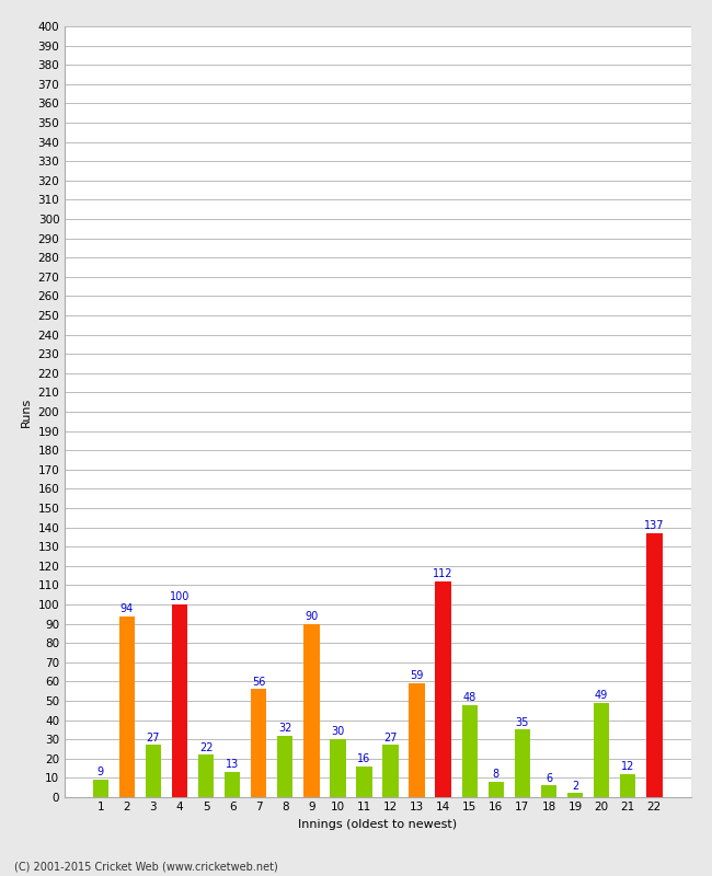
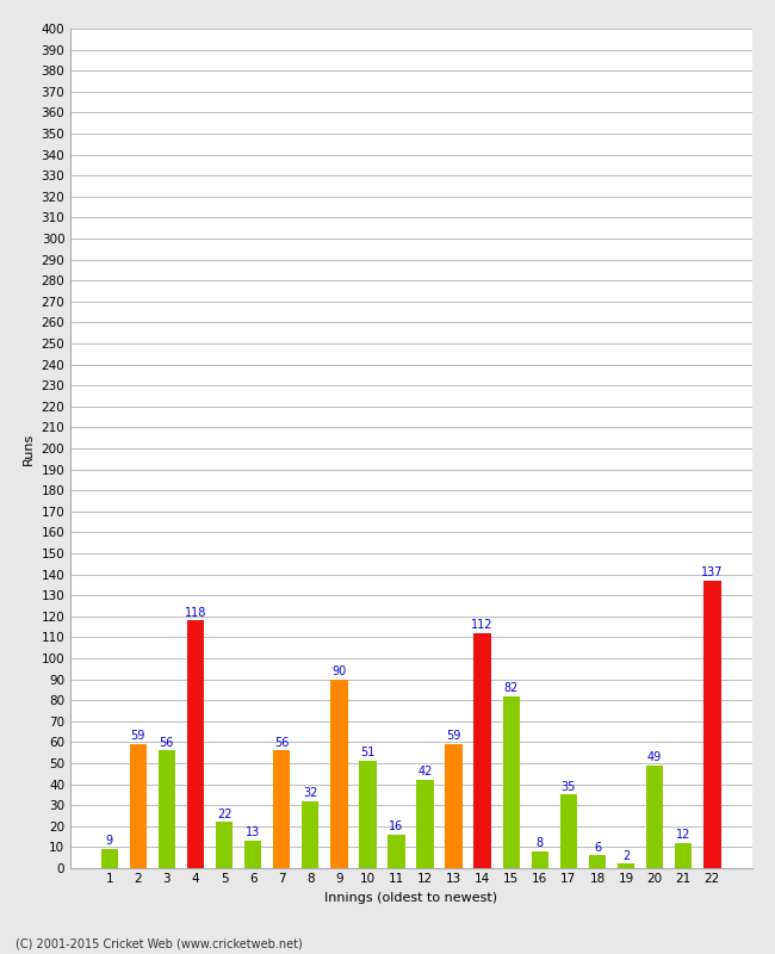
2: 94 -> 59
3: 27 -> 56
4: 100 -> 118
10: 30 -> 51
12: 27 -> 42
15: 48 -> 82
